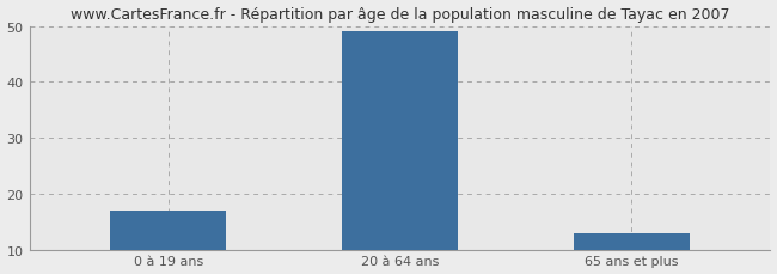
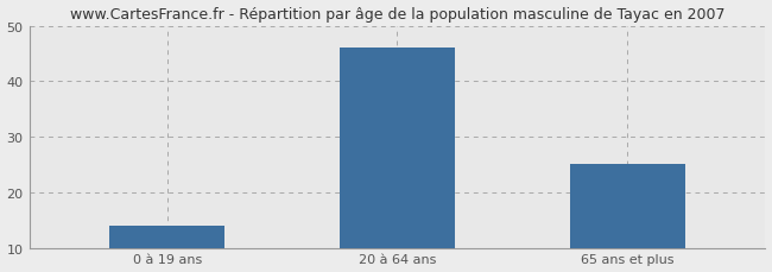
0 à 19 ans: 17 -> 14
20 à 64 ans: 49 -> 46
65 ans et plus: 13 -> 25
